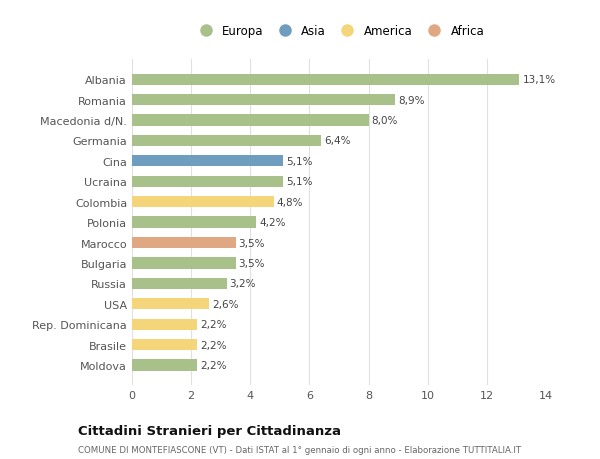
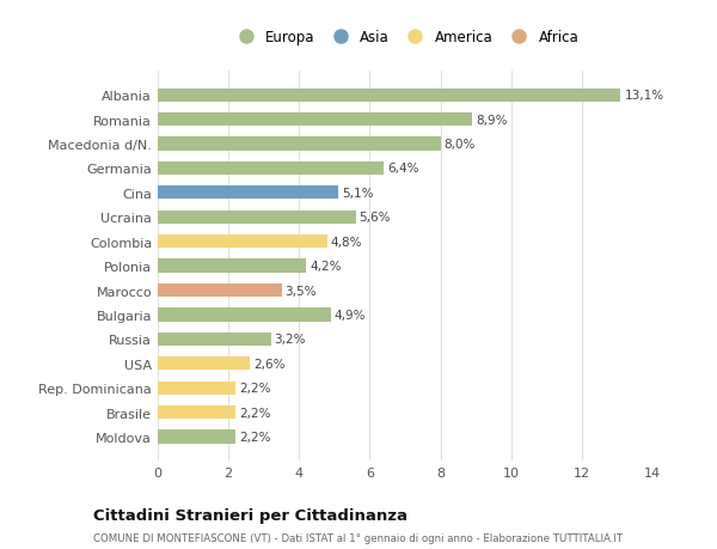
Ucraina: 5,1% -> 5,6%
Bulgaria: 3,5% -> 4,9%
